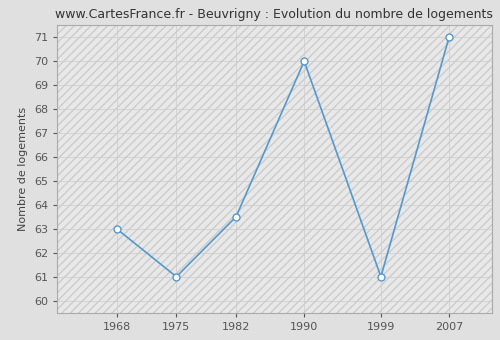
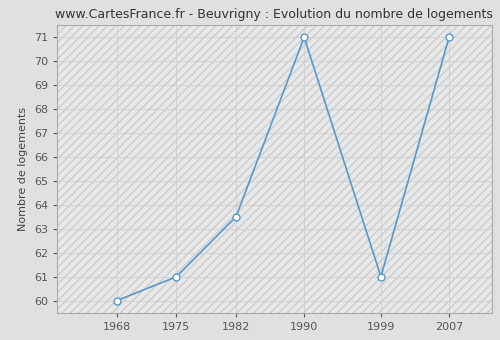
1968: 63.0 -> 60.0
1990: 70.0 -> 71.0
